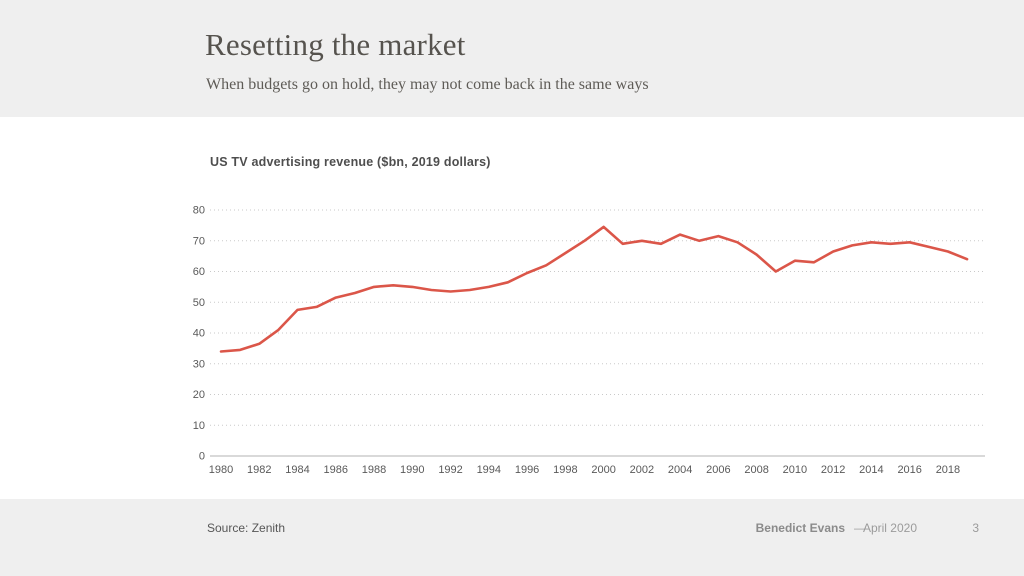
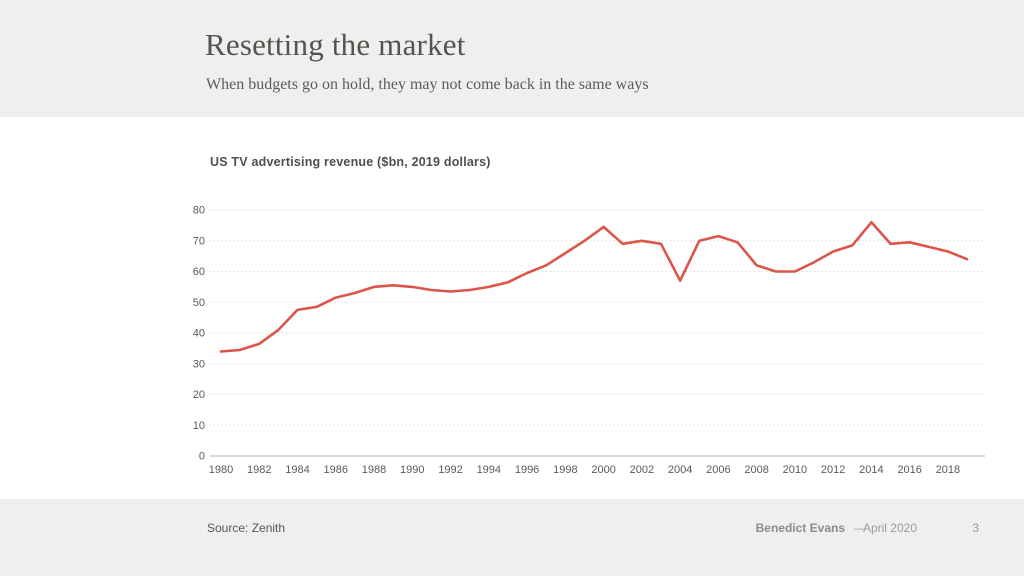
2004: 72 -> 57
2008: 66 -> 62
2010: 64 -> 60
2014: 70 -> 76
